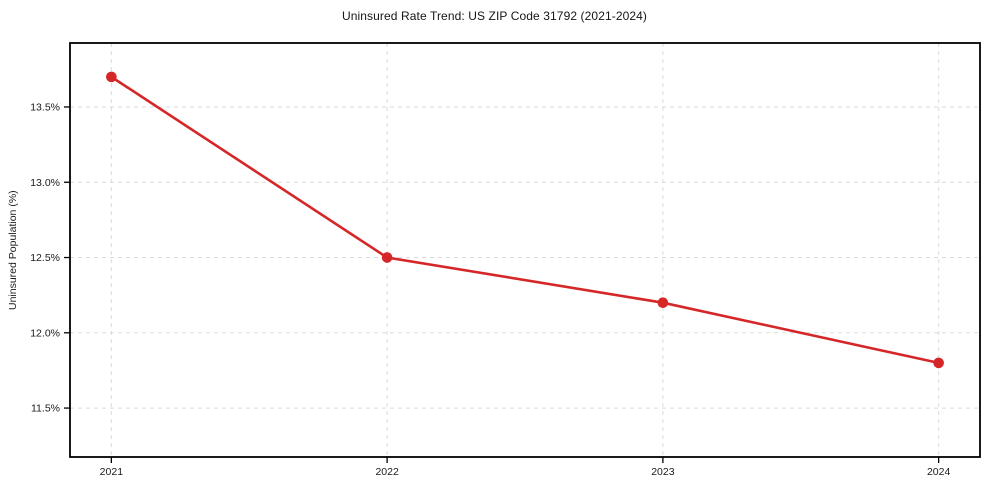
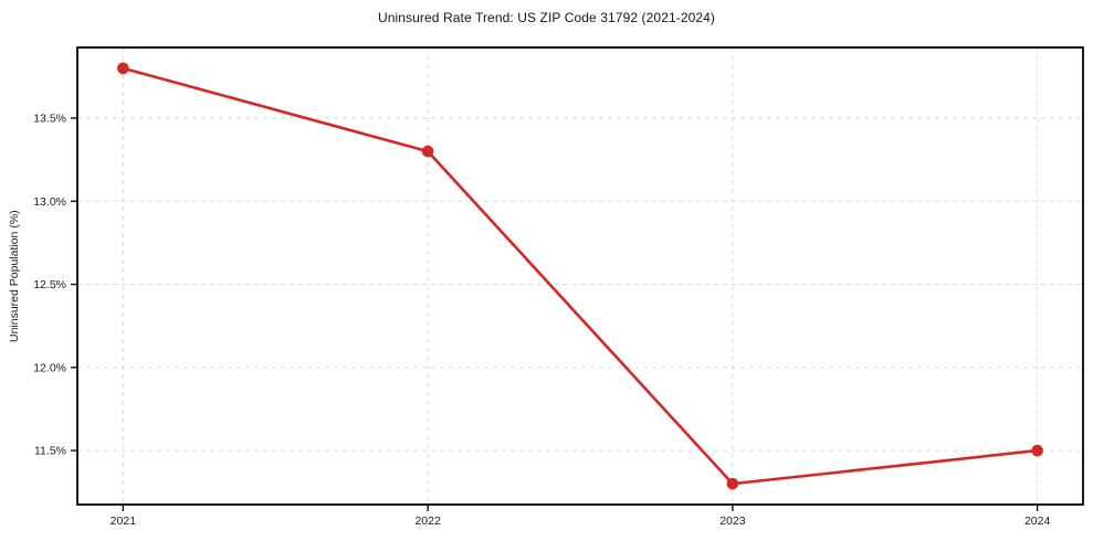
2021: 13.7% -> 13.8%
2022: 12.5% -> 13.3%
2023: 12.2% -> 11.3%
2024: 11.8% -> 11.5%
